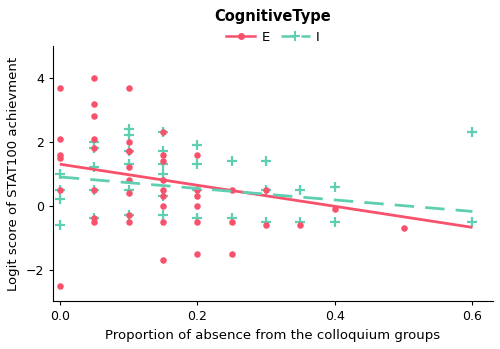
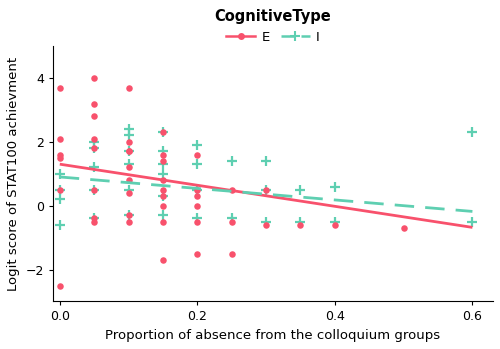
E/0.4: -0.1 -> -0.6
